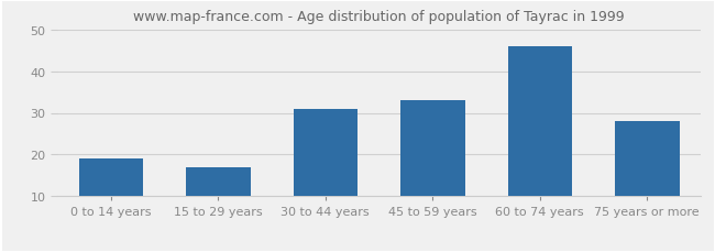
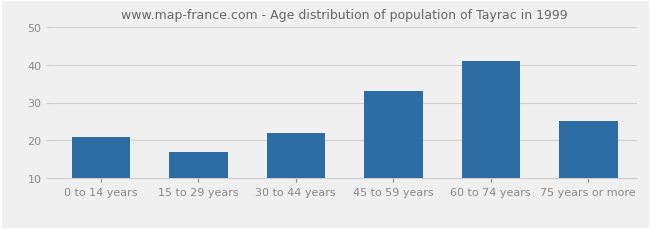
0 to 14 years: 19 -> 21
30 to 44 years: 31 -> 22
60 to 74 years: 46 -> 41
75 years or more: 28 -> 25
